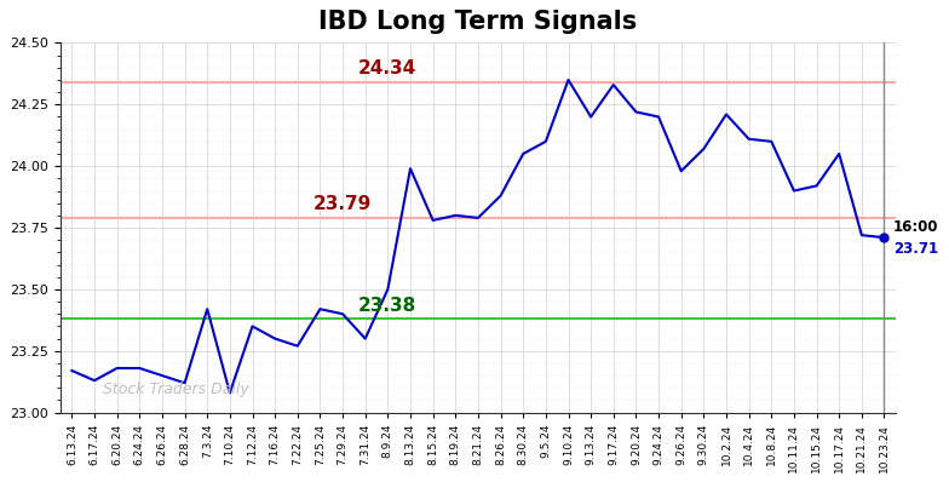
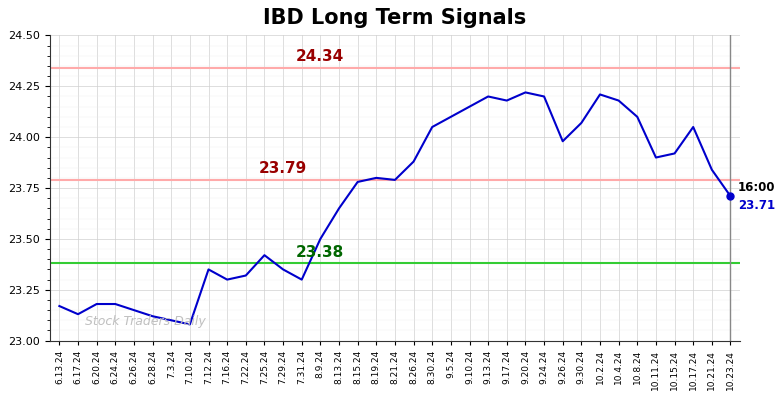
7.3.24: 23.42 -> 23.10
7.22.24: 23.27 -> 23.32
7.29.24: 23.40 -> 23.35
8.13.24: 23.99 -> 23.65
9.10.24: 24.35 -> 24.15
9.17.24: 24.33 -> 24.18
10.4.24: 24.11 -> 24.18
10.21.24: 23.72 -> 23.84
